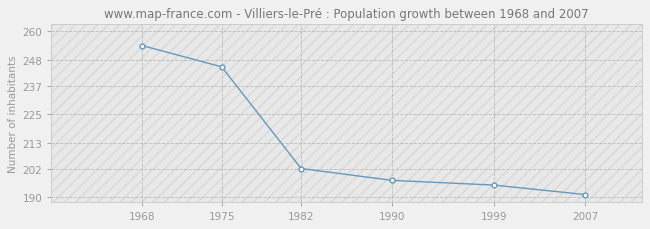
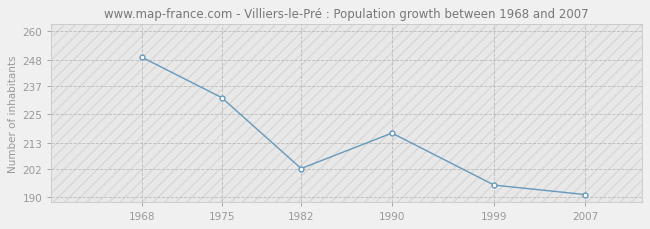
1968: 254 -> 249
1975: 245 -> 232
1990: 197 -> 217
